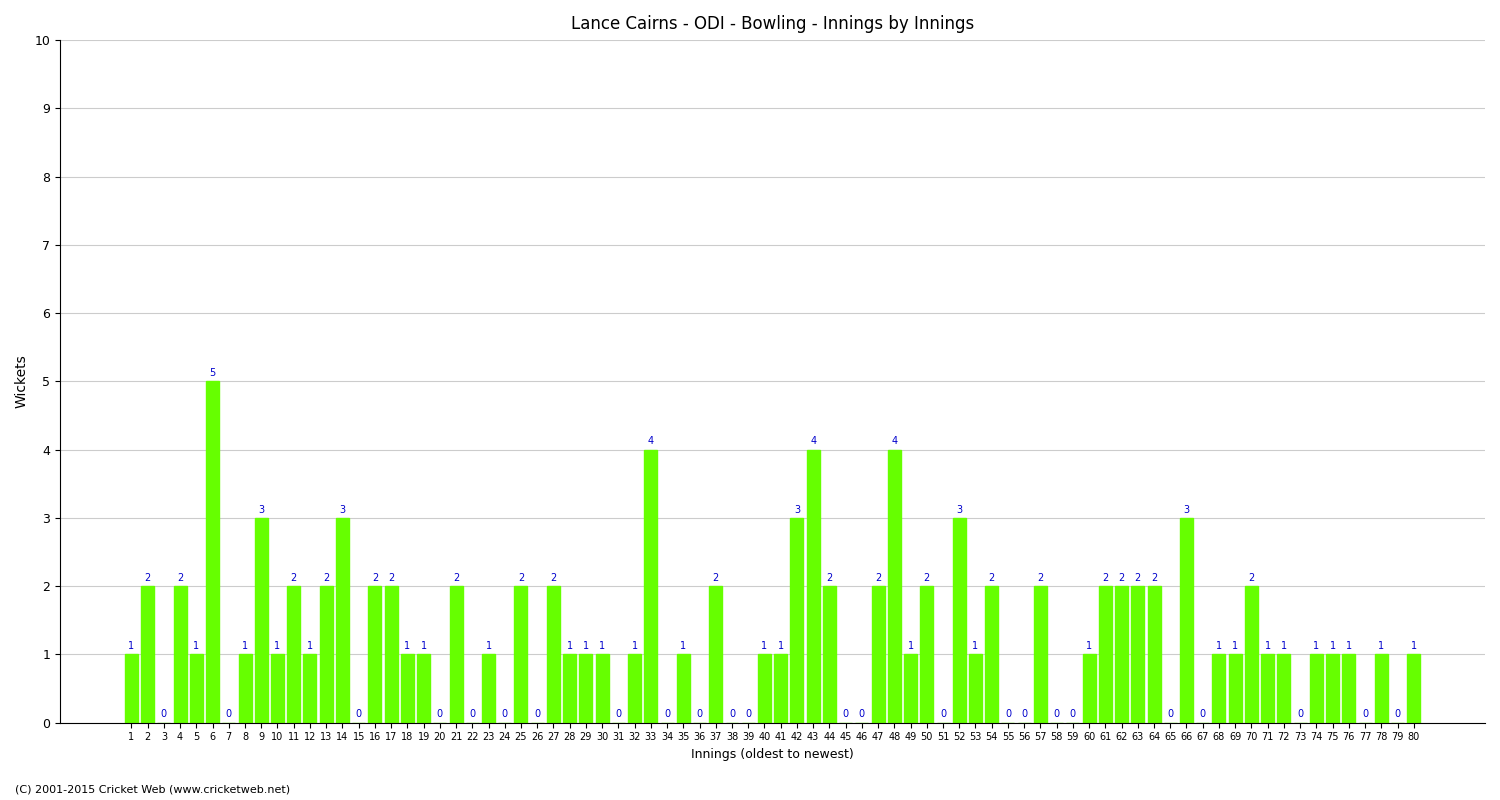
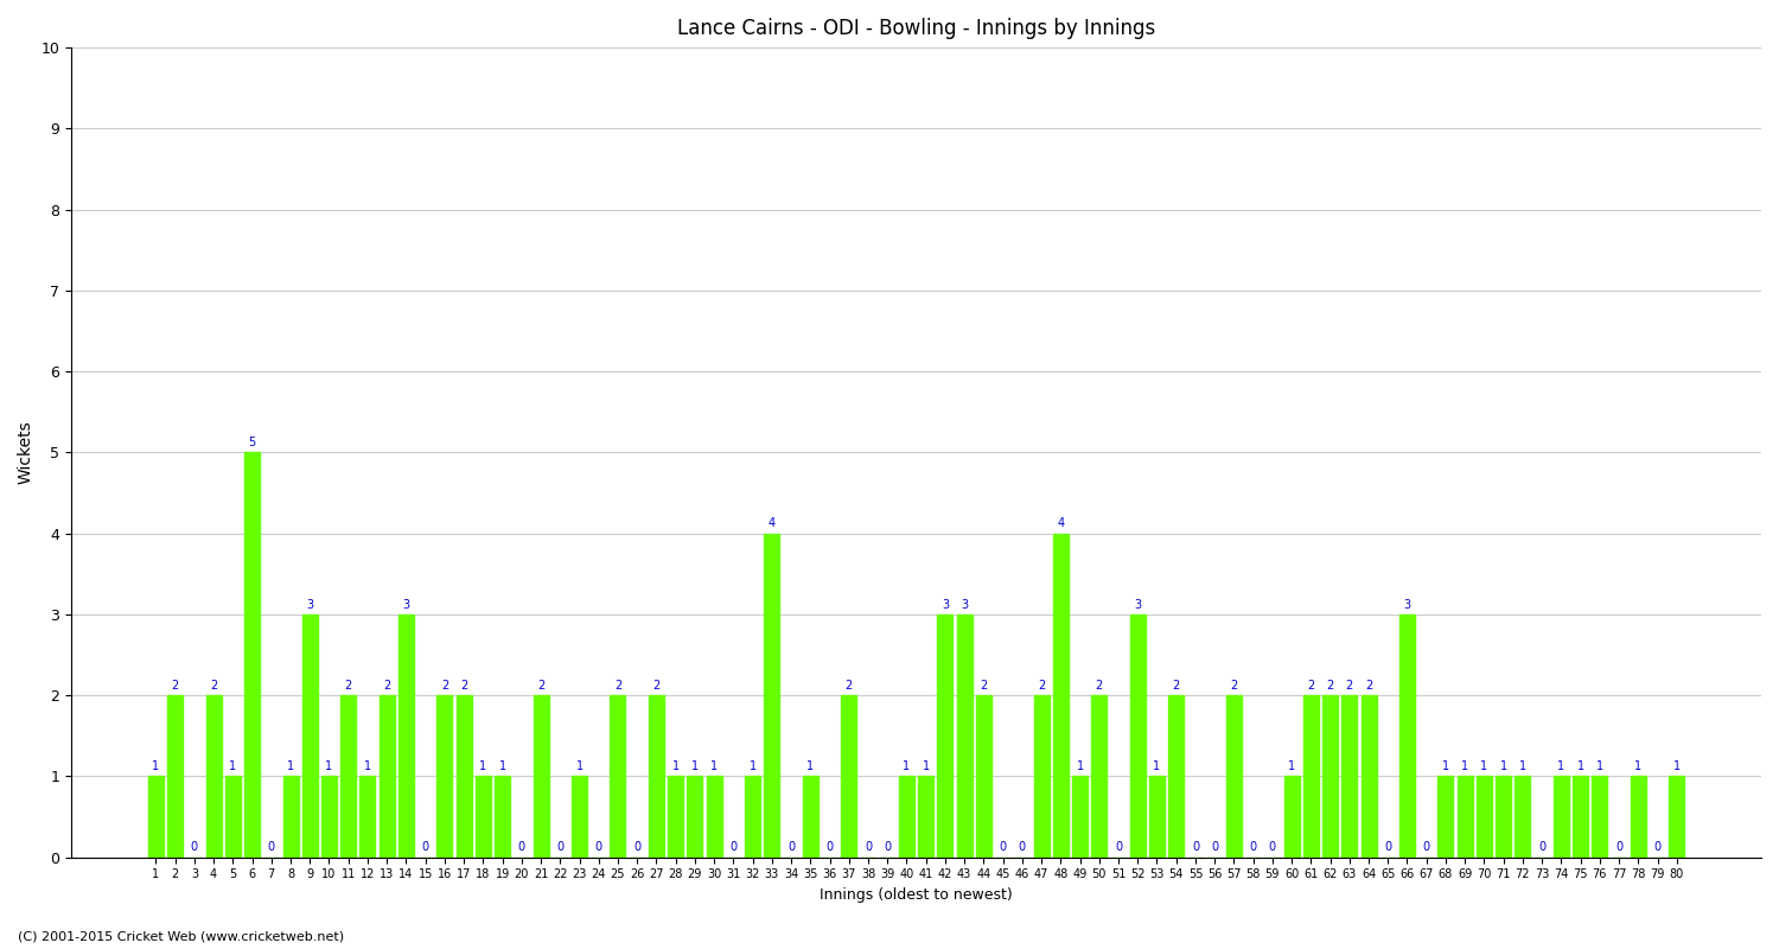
43: 4 -> 3
70: 2 -> 1
